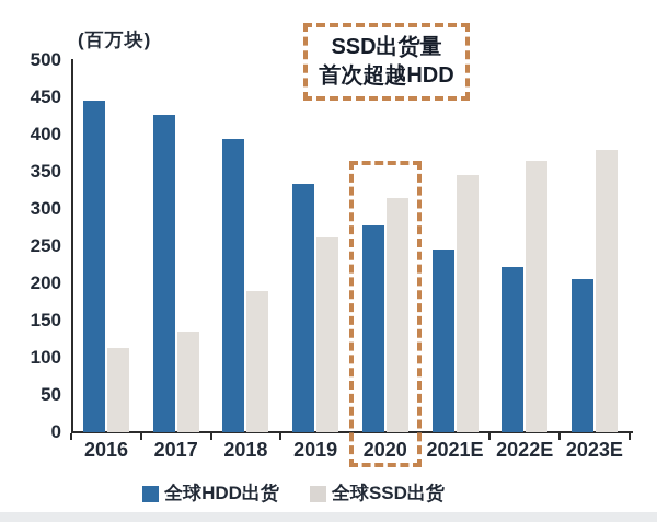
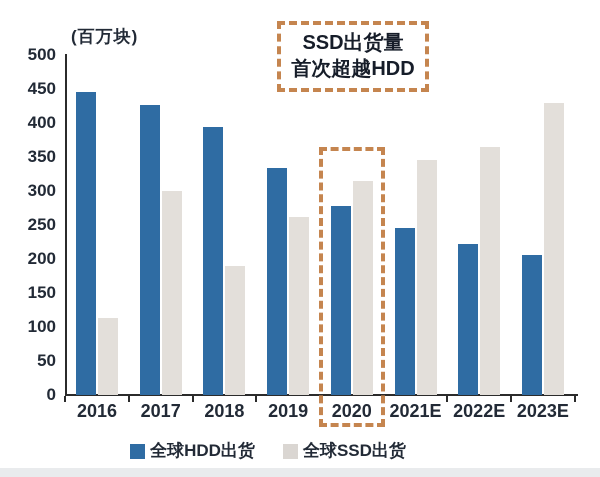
全球SSD出货/2017: 140 -> 300
全球SSD出货/2023E: 380 -> 430
